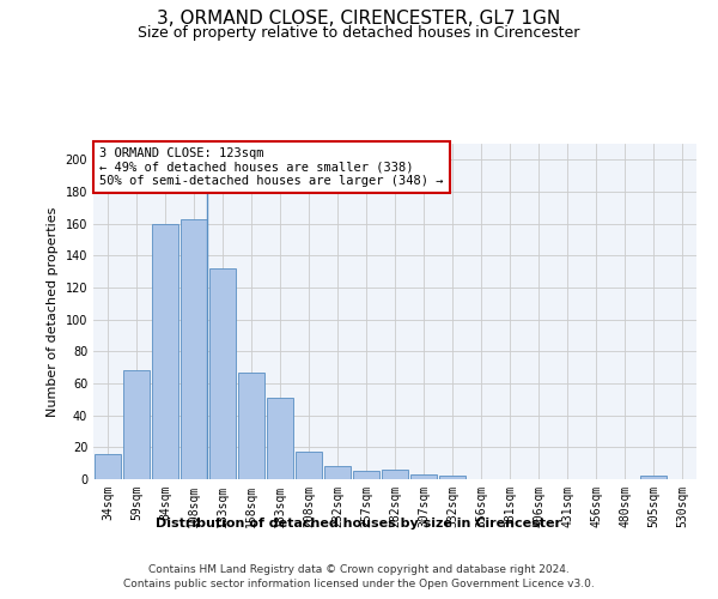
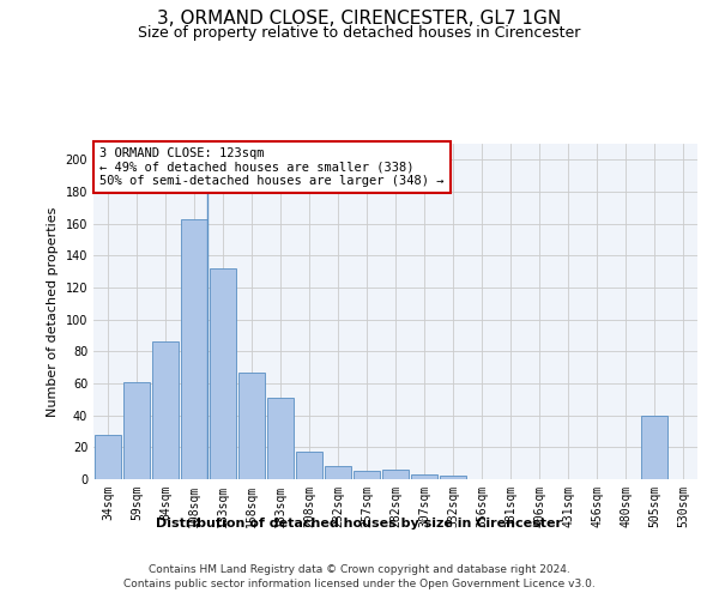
34sqm: 16 -> 28
59sqm: 68 -> 61
84sqm: 160 -> 86
505sqm: 2 -> 40
